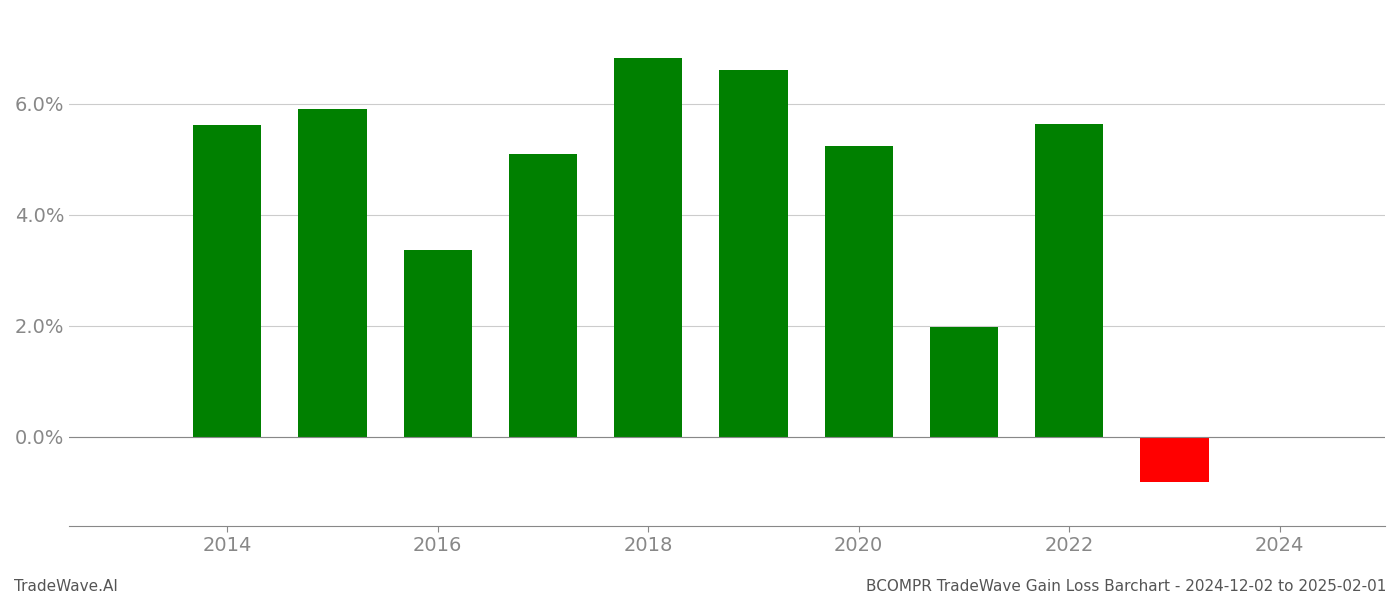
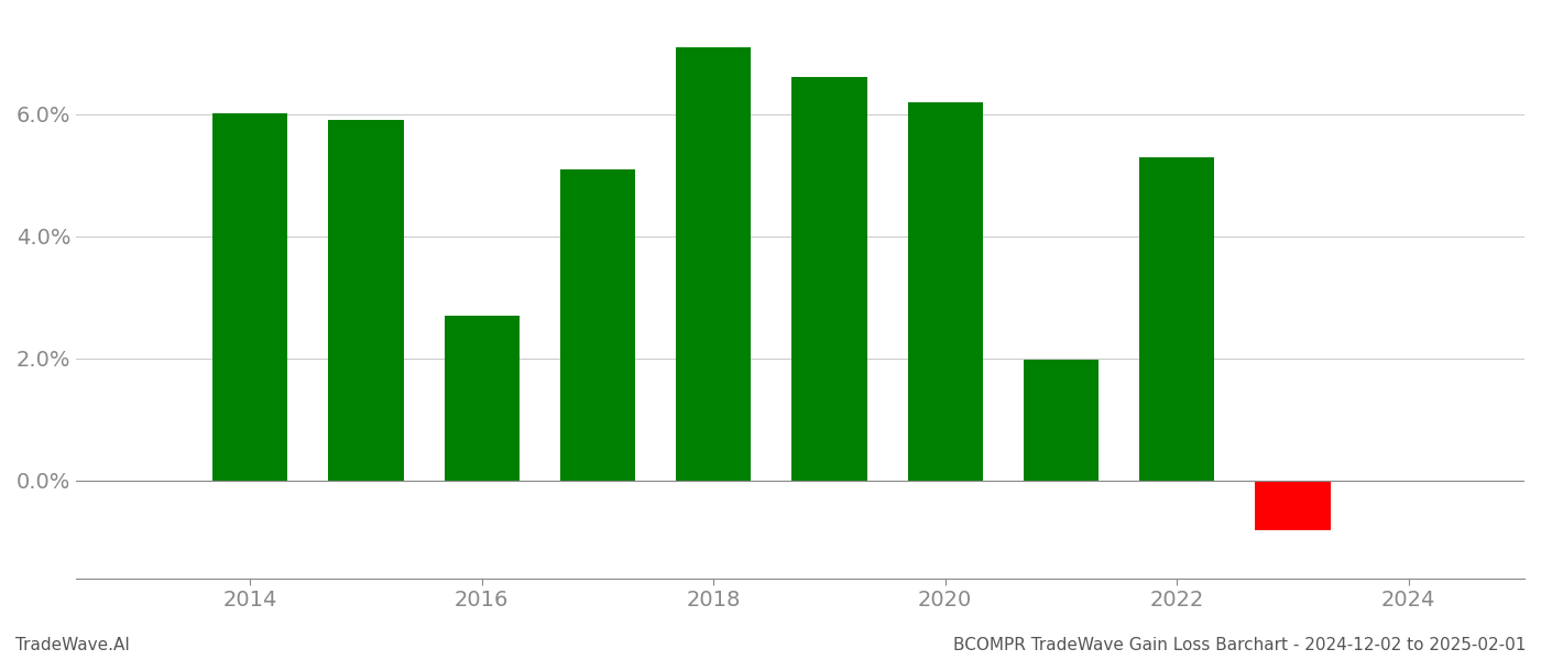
2014: 5.62% -> 6.02%
2016: 3.36% -> 2.70%
2018: 6.82% -> 7.10%
2020: 5.24% -> 6.20%
2022: 5.64% -> 5.30%
